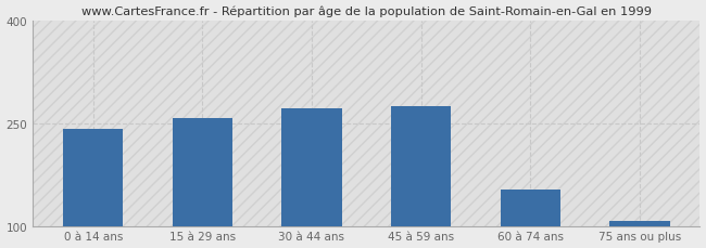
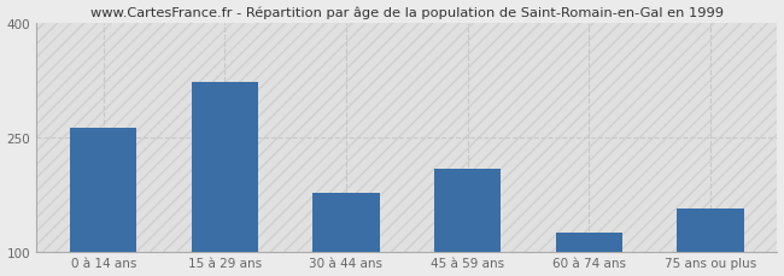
0 à 14 ans: 242 -> 262
15 à 29 ans: 258 -> 322
30 à 44 ans: 272 -> 176
45 à 59 ans: 275 -> 208
60 à 74 ans: 153 -> 124
75 ans ou plus: 107 -> 156
